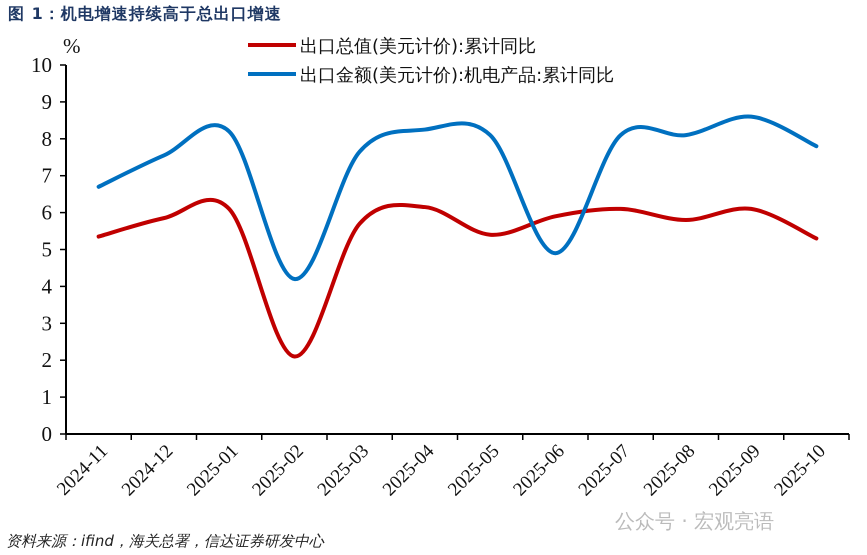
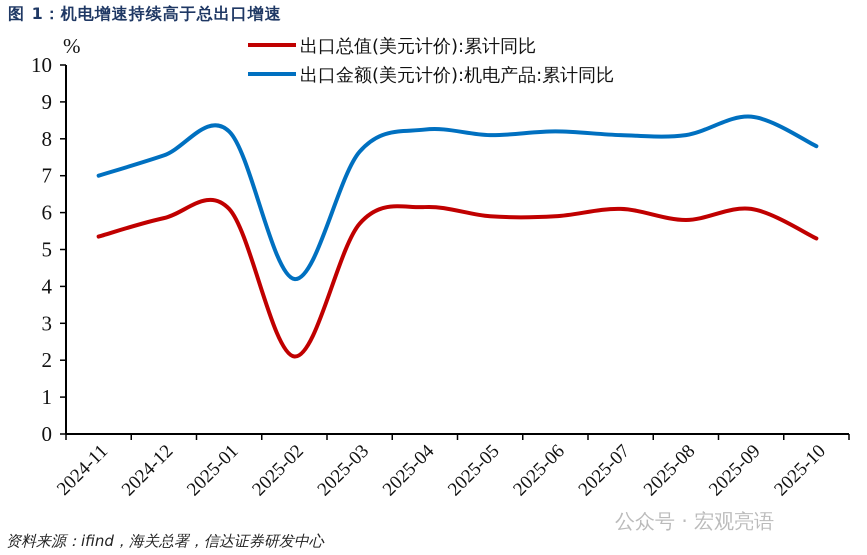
出口金额(美元计价):机电产品:累计同比/2024-11: 6.7 -> 7.0
出口总值(美元计价):累计同比/2025-05: 5.4 -> 5.9
出口金额(美元计价):机电产品:累计同比/2025-06: 4.9 -> 8.2
